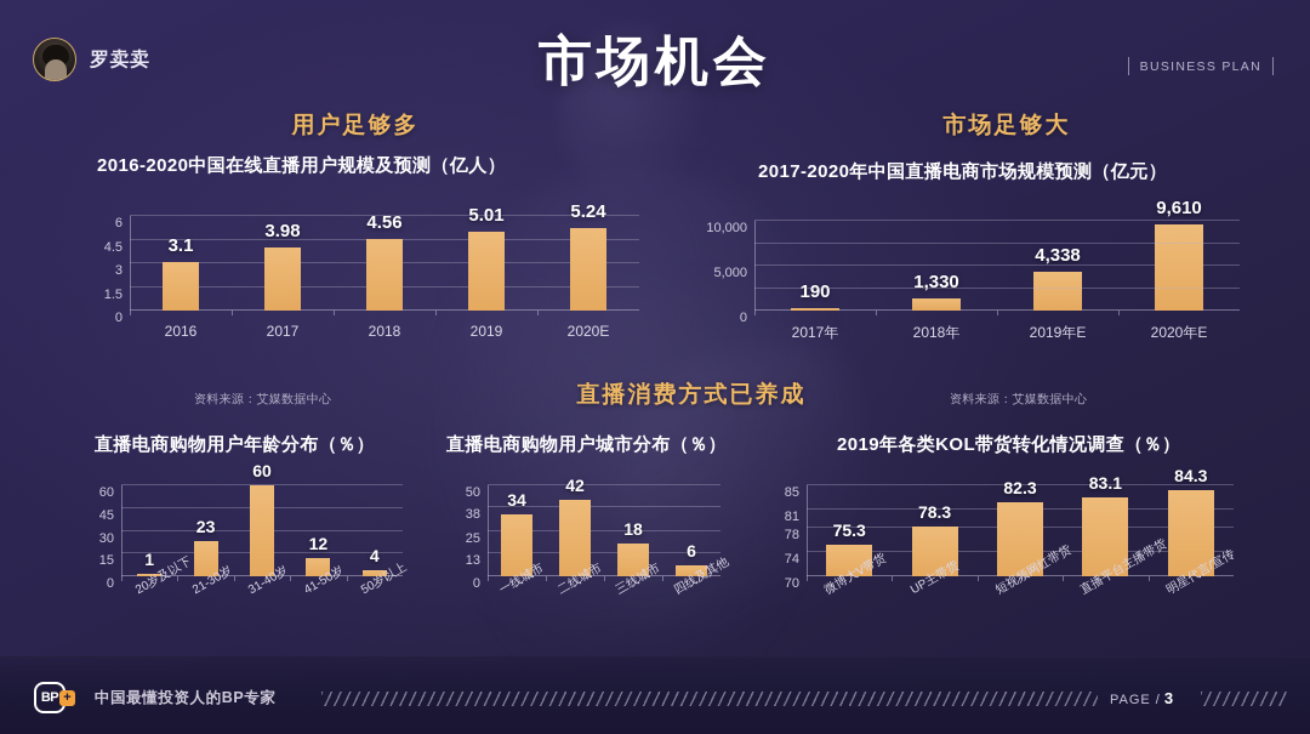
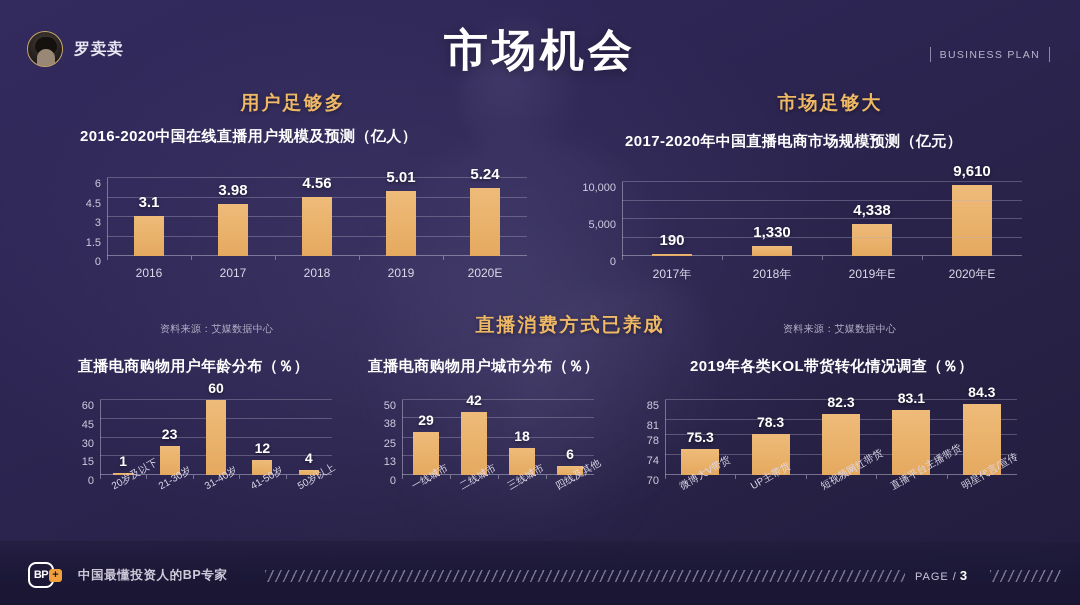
直播电商购物用户城市分布（％）/一线城市: 34 -> 29
